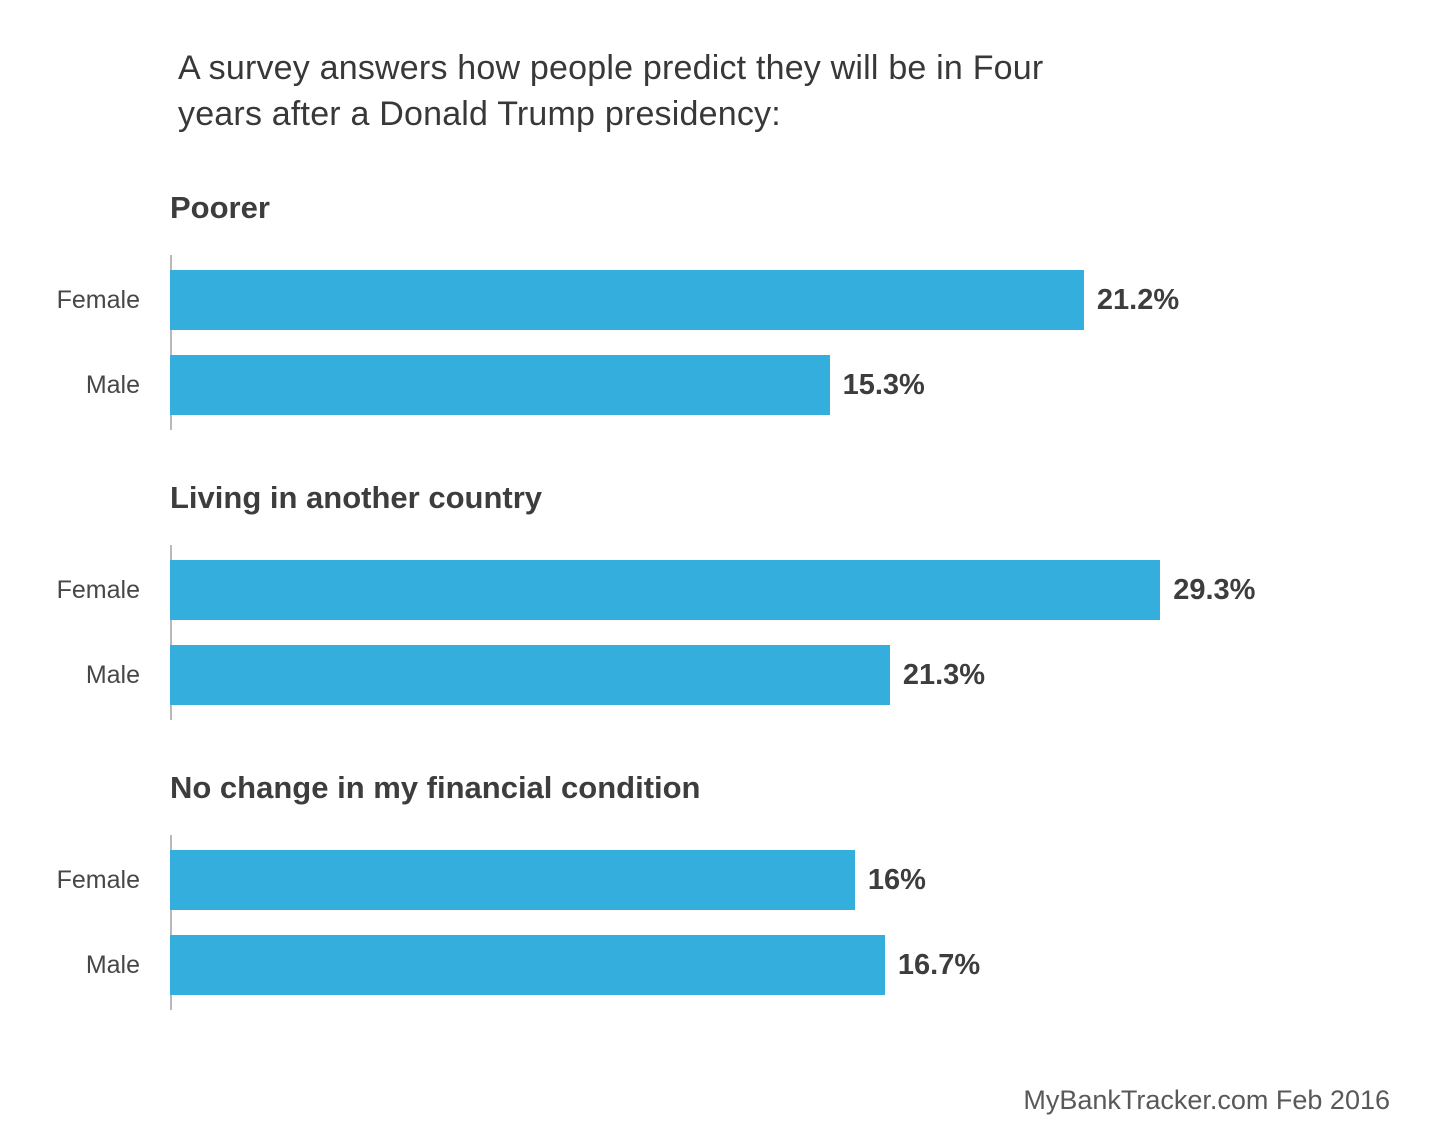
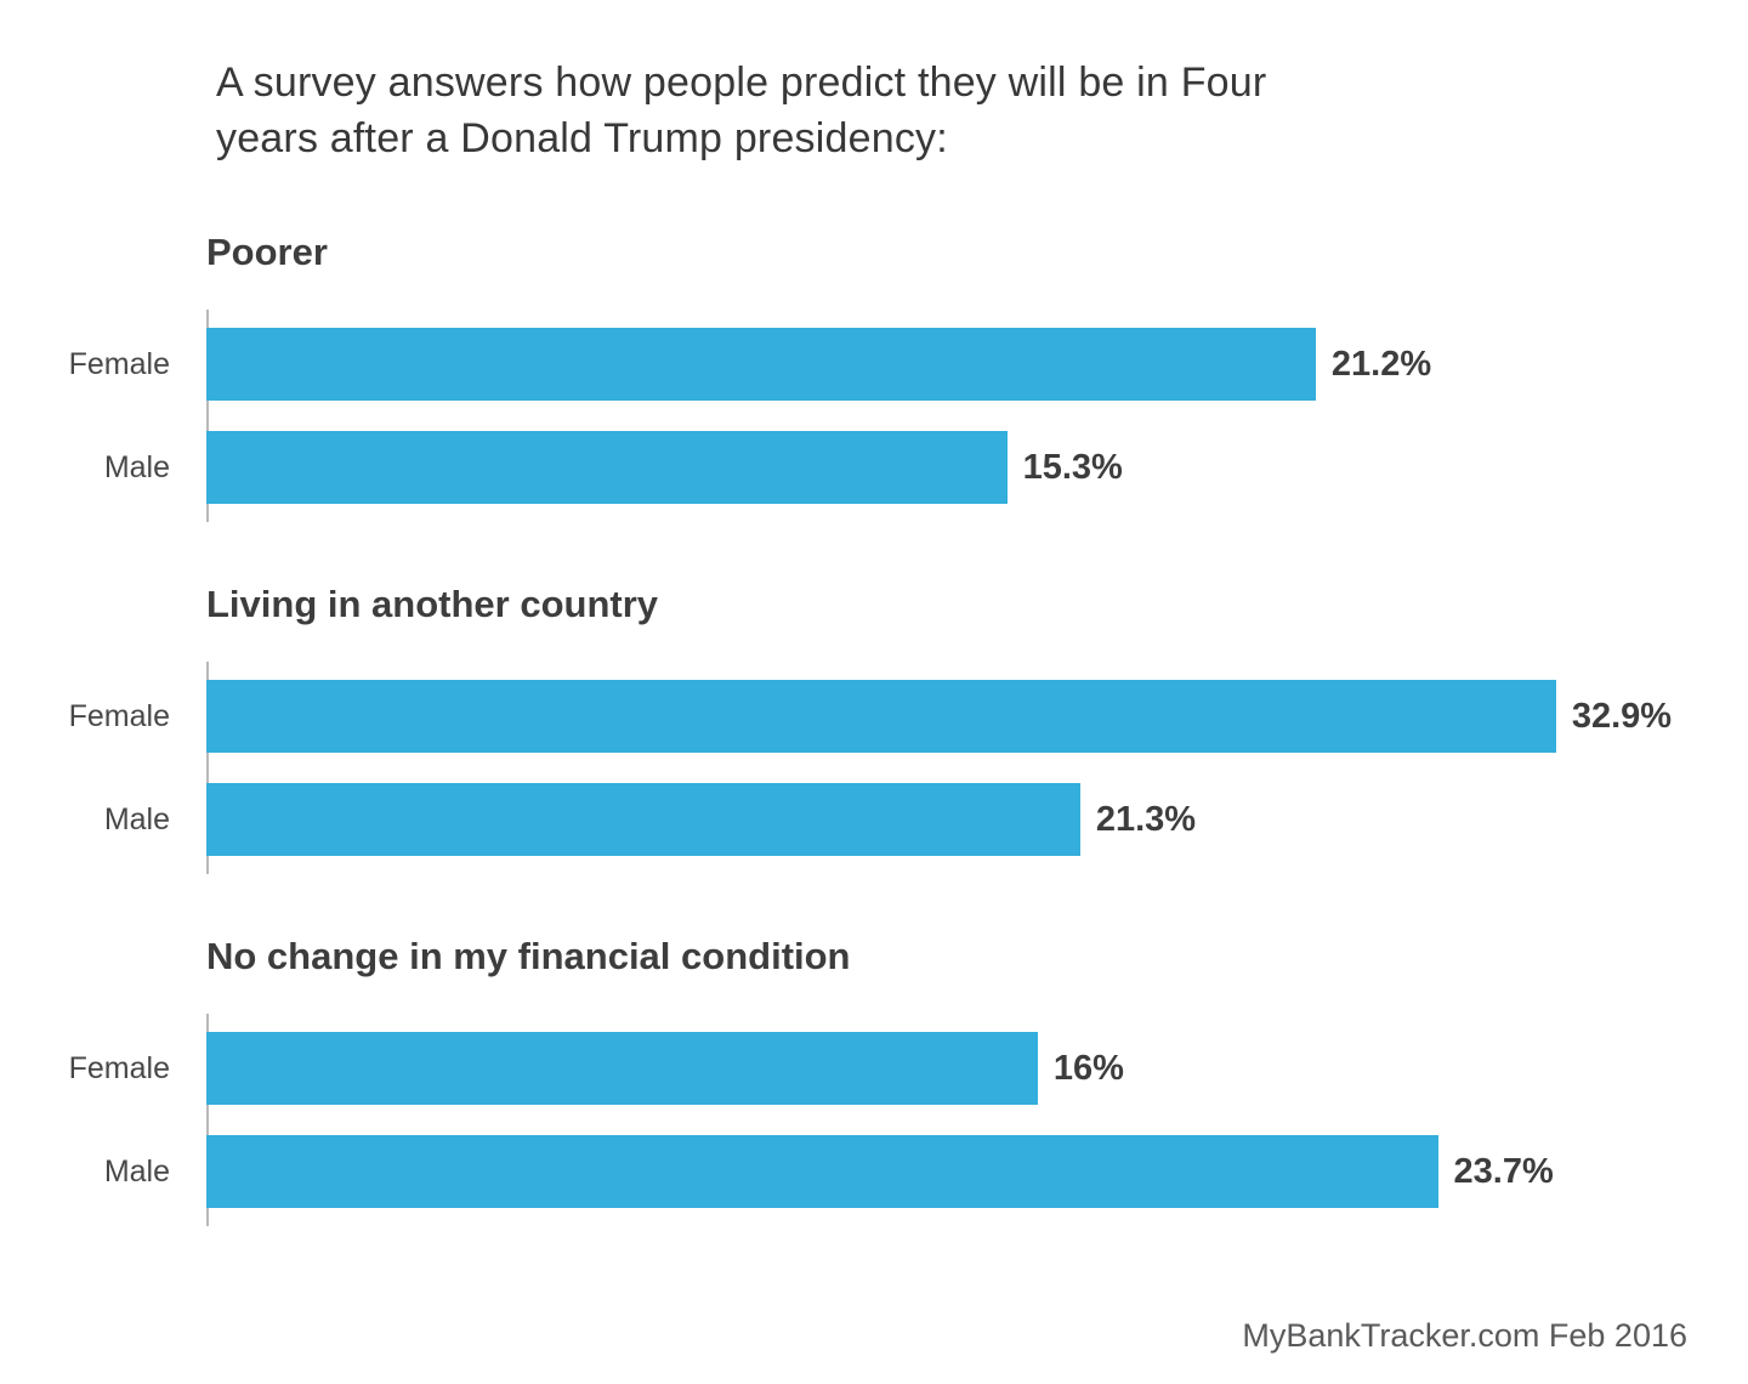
Living in another country/Female: 29.3% -> 32.9%
No change in my financial condition/Male: 16.7% -> 23.7%
